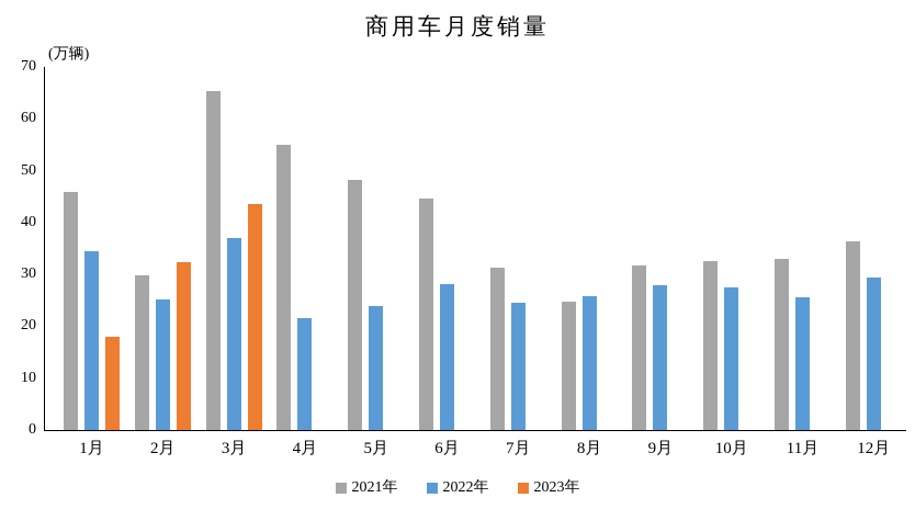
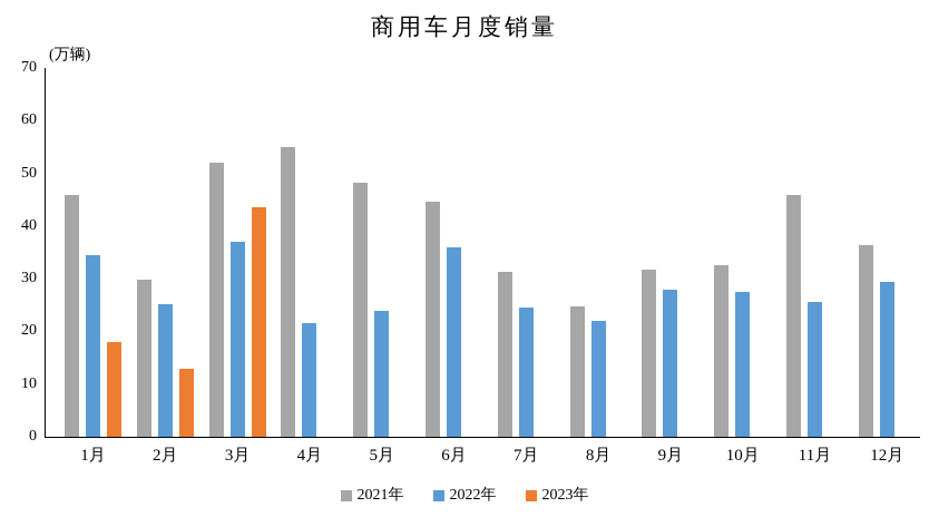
2023年/2月: 32 -> 13
2021年/3月: 65 -> 52
2022年/6月: 28 -> 36
2022年/8月: 26 -> 22
2021年/11月: 33 -> 46
